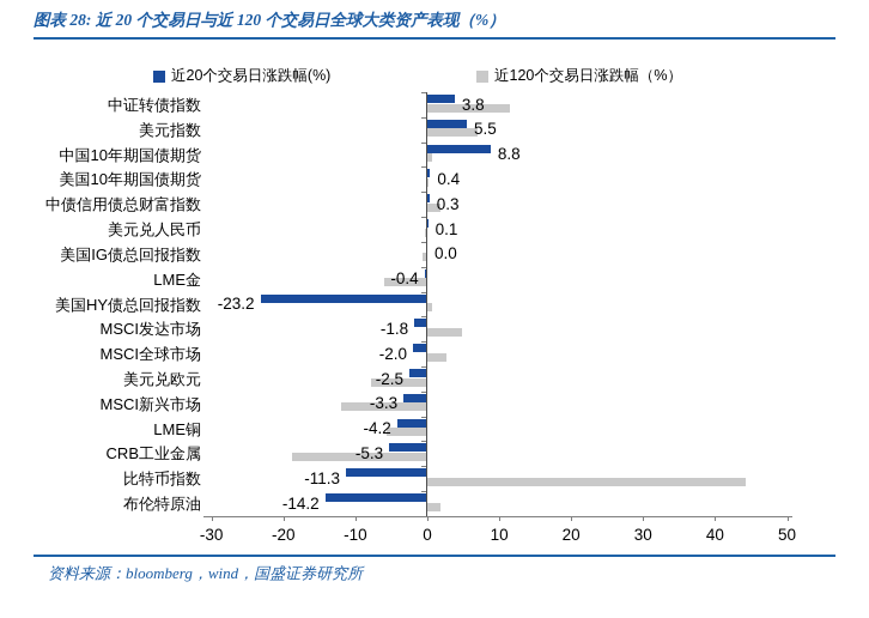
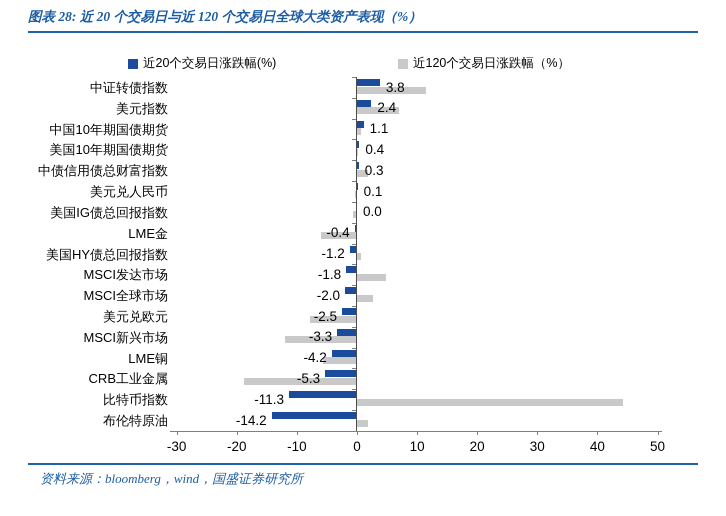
近20个交易日涨跌幅(%)/美元指数: 5.5 -> 2.4
近20个交易日涨跌幅(%)/中国10年期国债期货: 8.8 -> 1.1
近20个交易日涨跌幅(%)/美国HY债总回报指数: -23.2 -> -1.2
